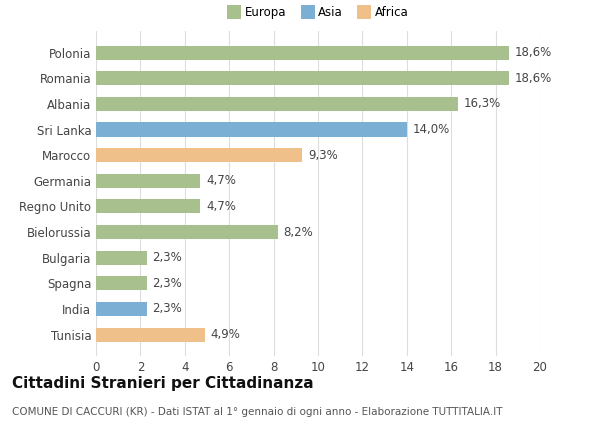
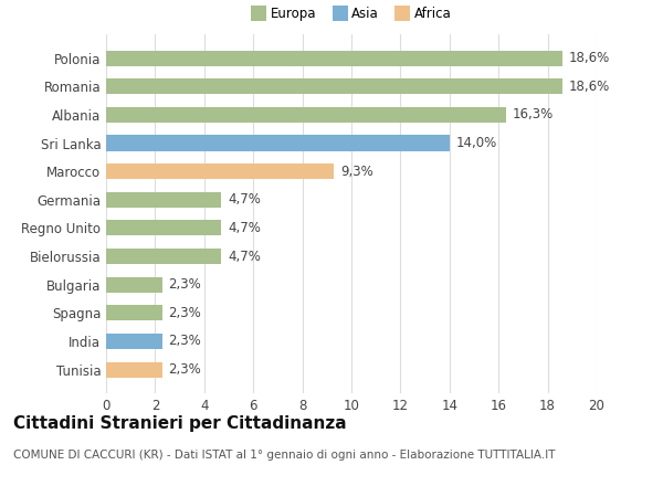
Bielorussia: 8,2% -> 4,7%
Tunisia: 4,9% -> 2,3%
